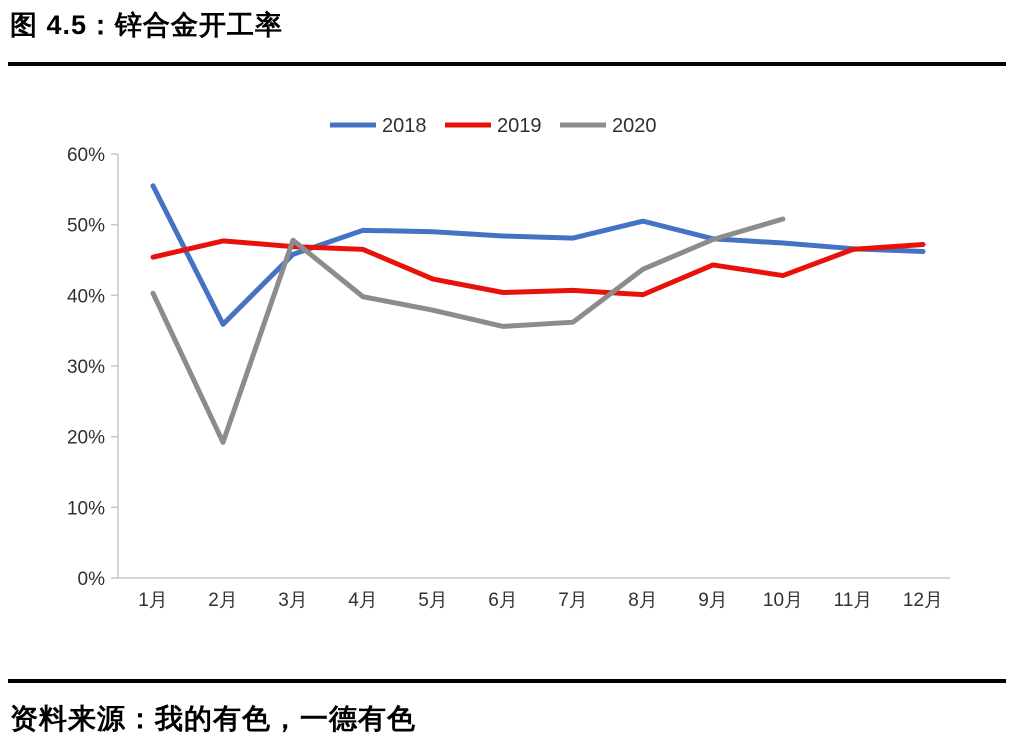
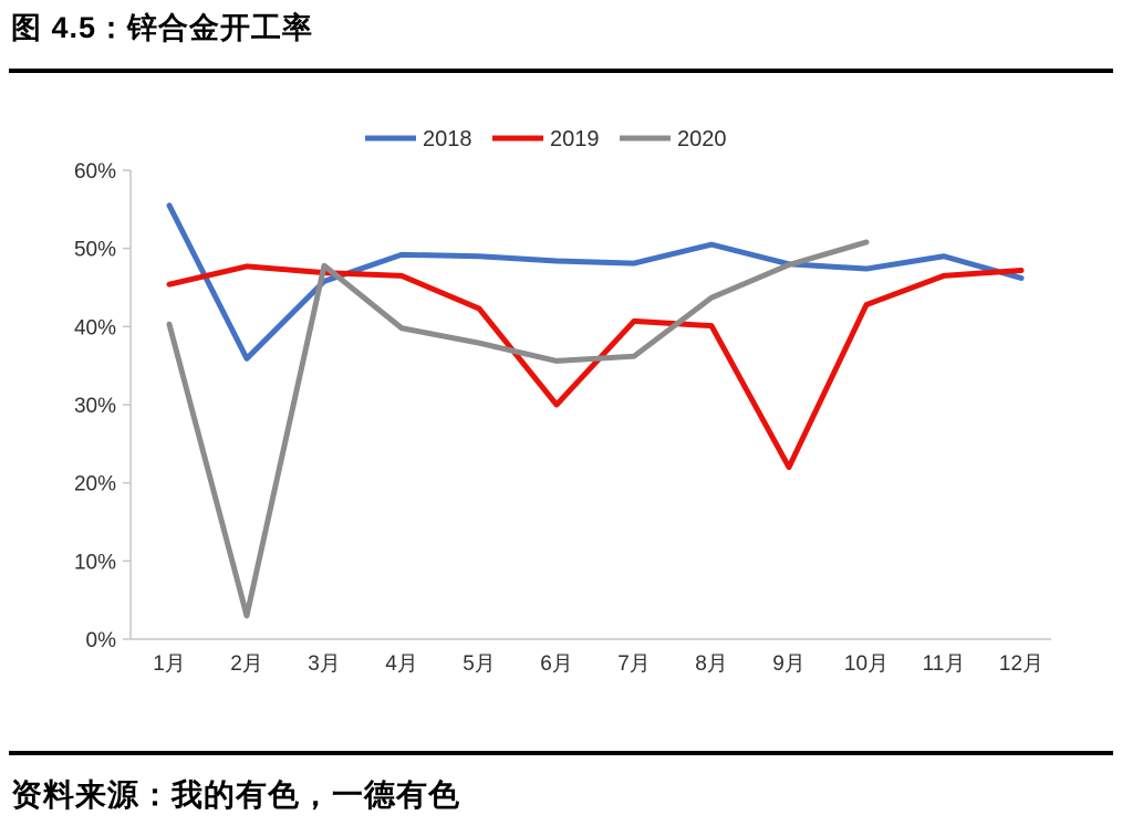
2020/2月: 19% -> 3%
2019/6月: 40% -> 30%
2019/9月: 44% -> 22%
2018/11月: 47% -> 49%
